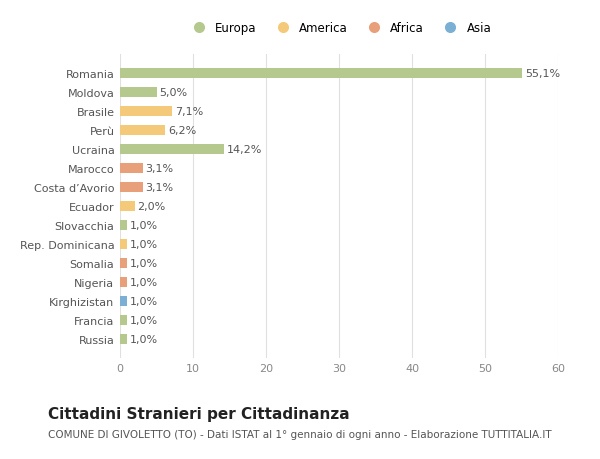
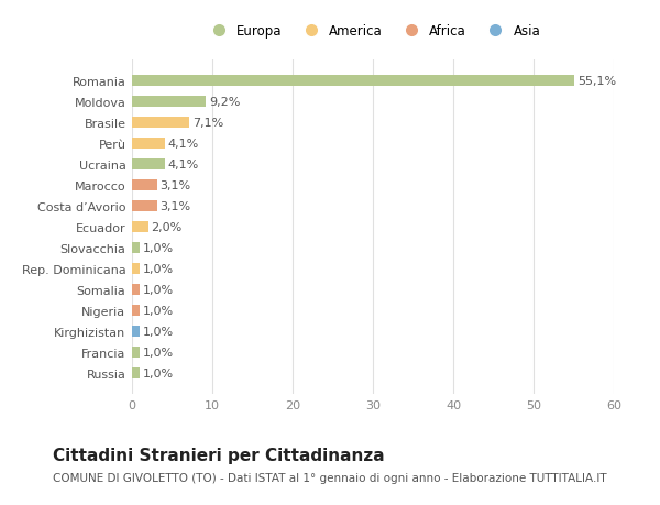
Moldova: 5,0% -> 9,2%
Perù: 6,2% -> 4,1%
Ucraina: 14,2% -> 4,1%
